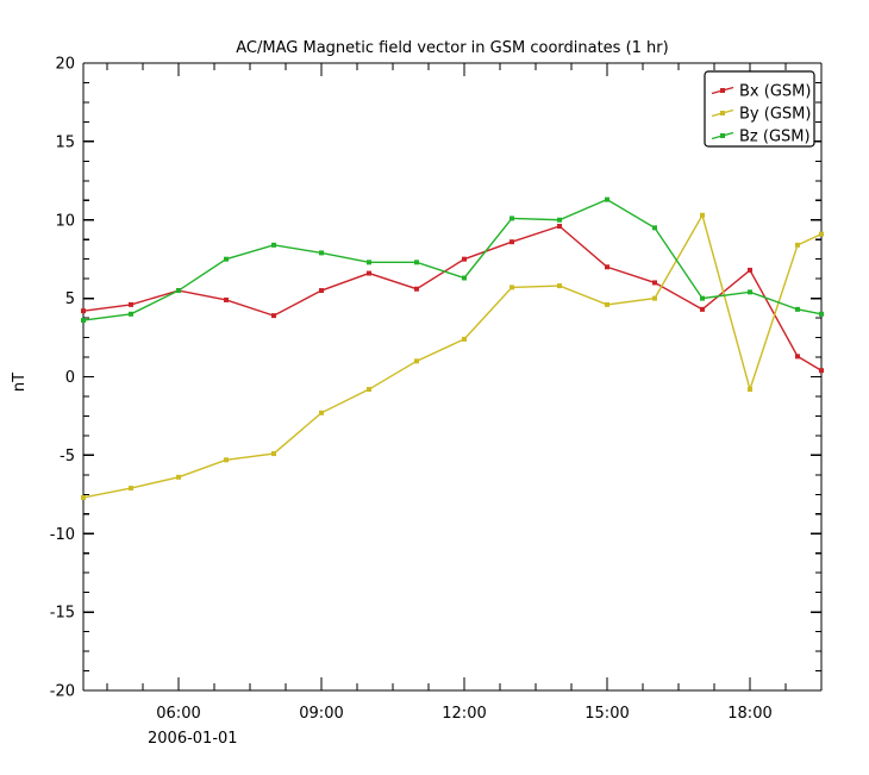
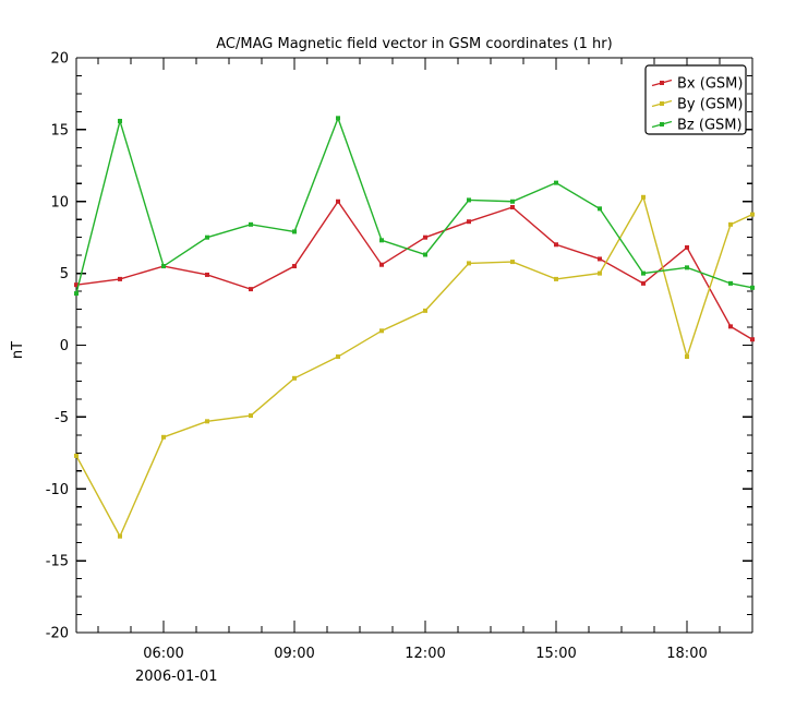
By (GSM)/5: -7.1 -> -13.3
Bz (GSM)/5: 4.0 -> 15.6
Bx (GSM)/10: 6.6 -> 10.0
Bz (GSM)/10: 7.3 -> 15.8
